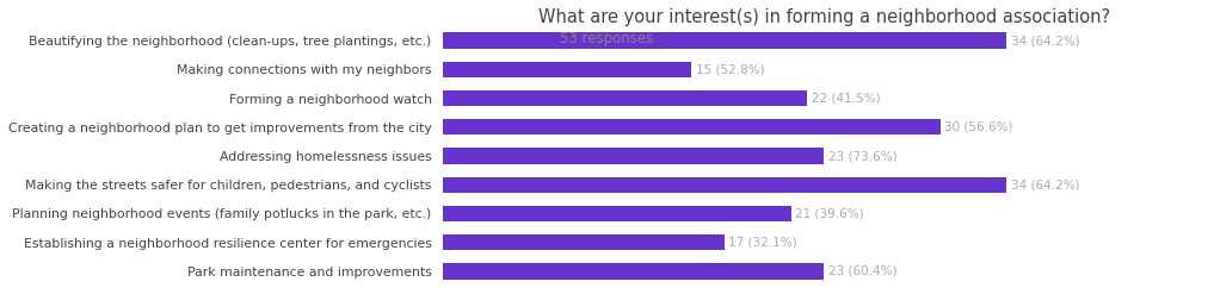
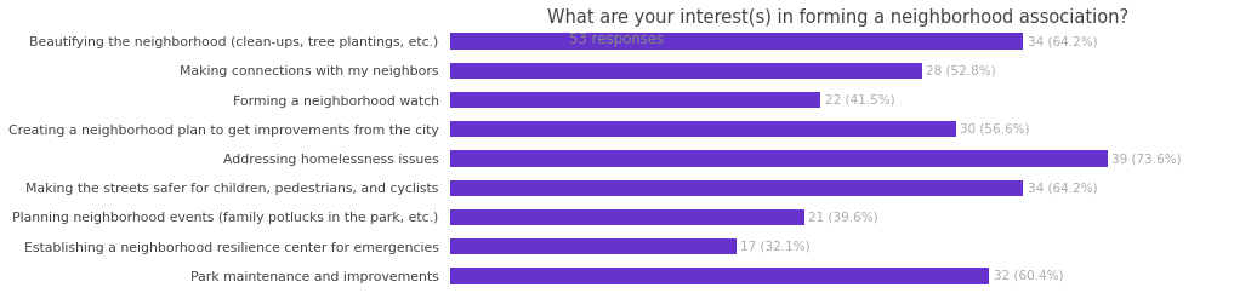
Making connections with my neighbors: 15 -> 28
Addressing homelessness issues: 23 -> 39
Park maintenance and improvements: 23 -> 32
